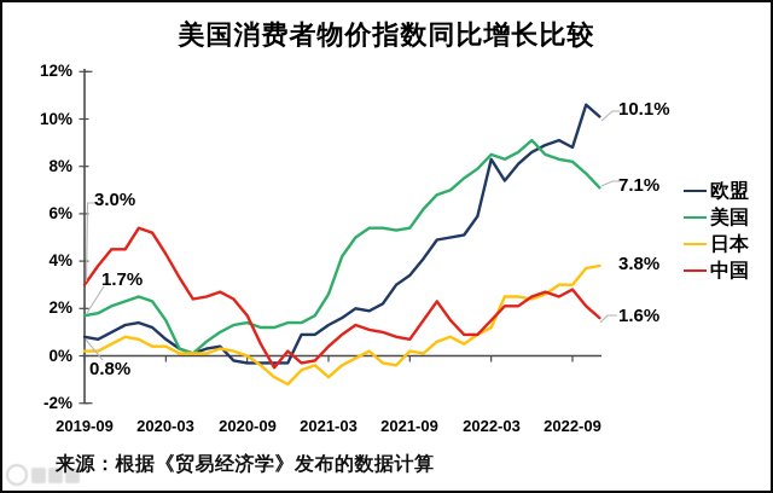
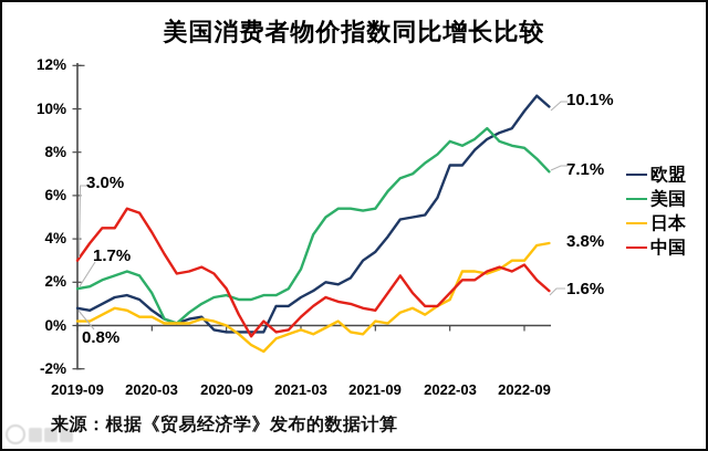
日本/2021-03: -0.9% -> -0.2%
欧盟/2022-03: 8.3% -> 7.4%
欧盟/2022-09: 8.8% -> 9.9%
